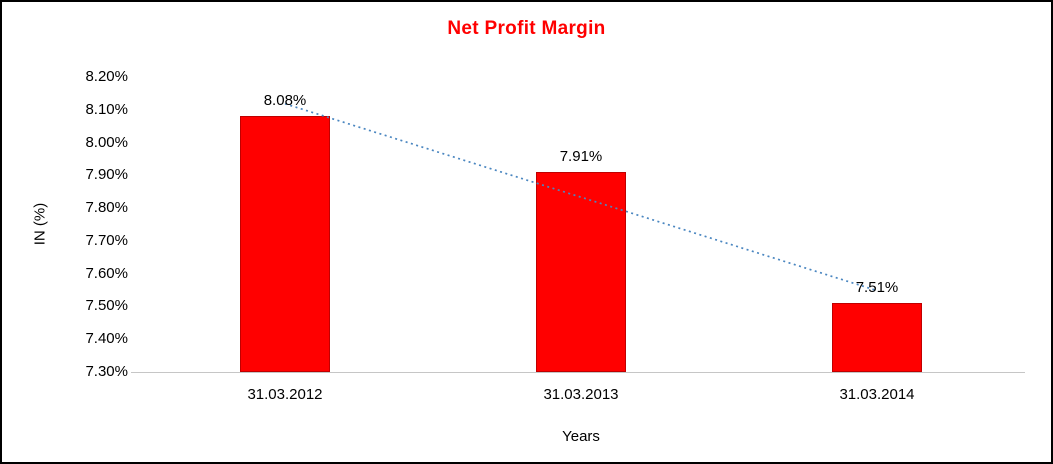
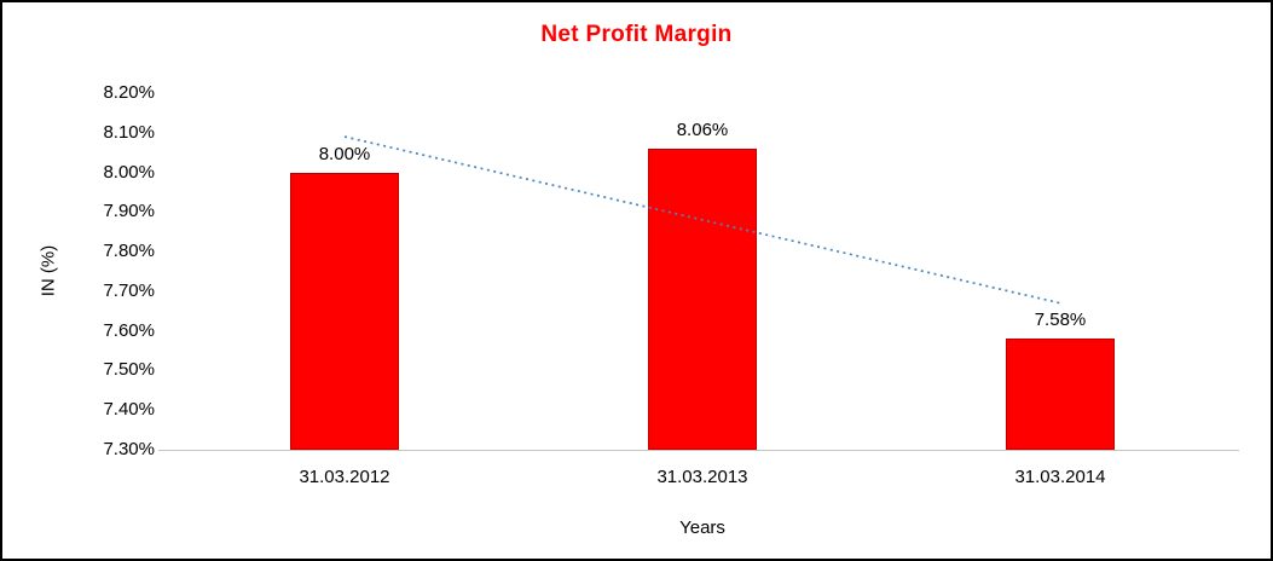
31.03.2012: 8.08% -> 8.00%
31.03.2013: 7.91% -> 8.06%
31.03.2014: 7.51% -> 7.58%
